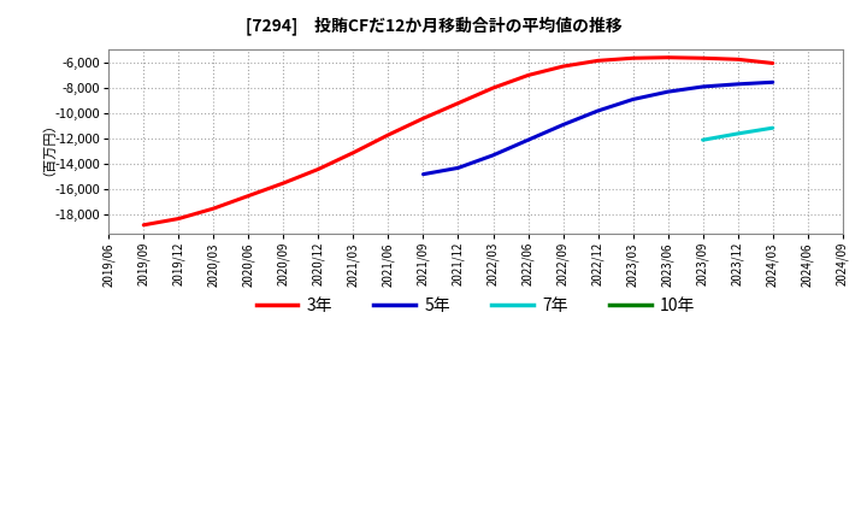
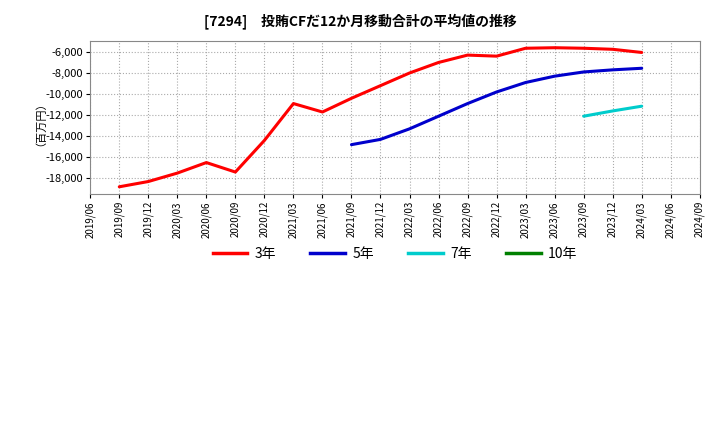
3年/2020/09: -15,500 -> -17,400
3年/2021/03: -13,100 -> -10,900
3年/2022/12: -5,800 -> -6,400
